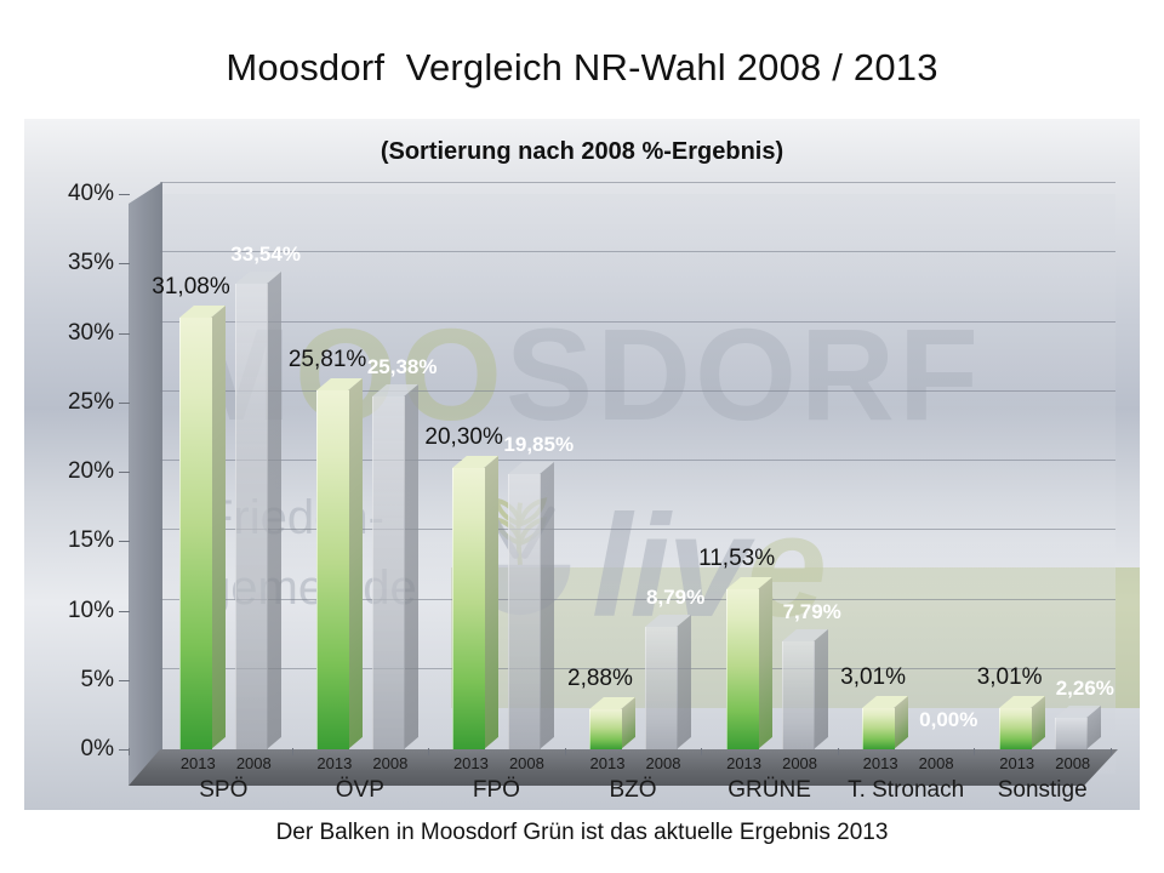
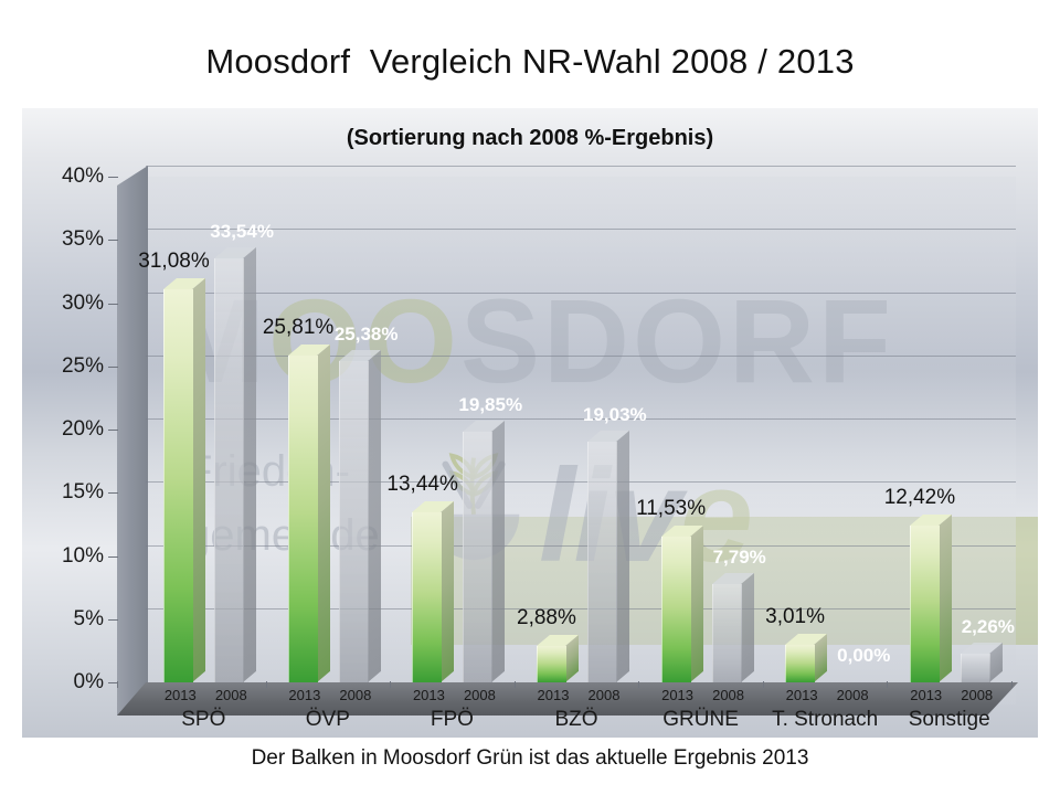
2013/FPÖ: 20,30% -> 13,44%
2008/BZÖ: 8,79% -> 19,03%
2013/Sonstige: 3,01% -> 12,42%
